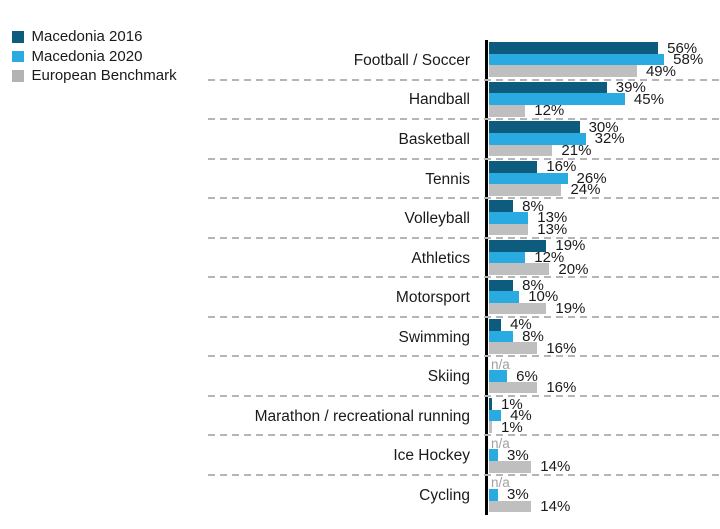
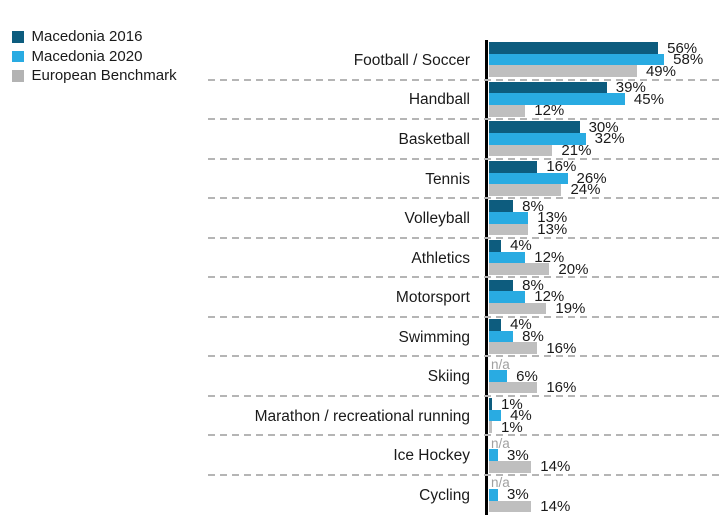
Macedonia 2016/Athletics: 19% -> 4%
Macedonia 2020/Motorsport: 10% -> 12%
